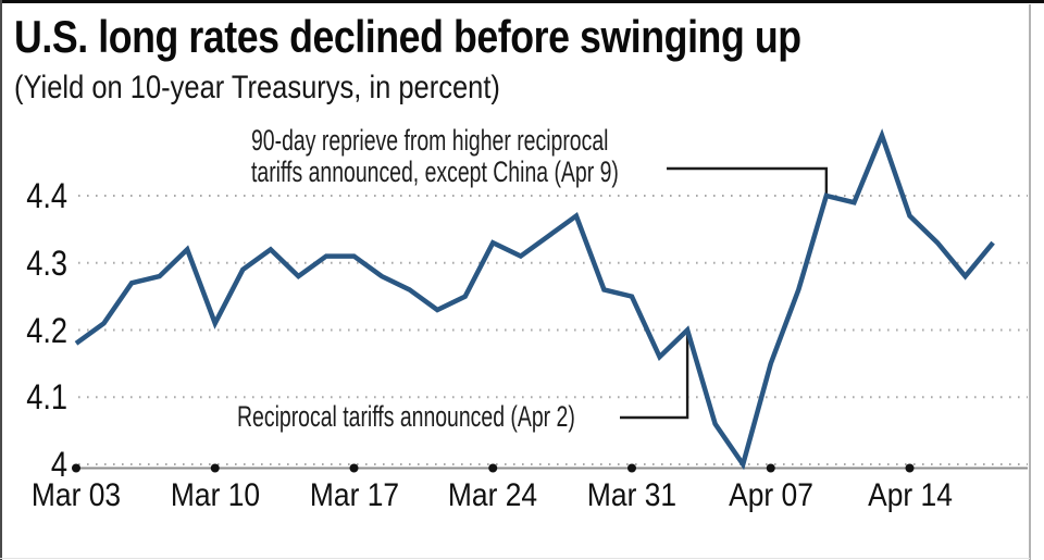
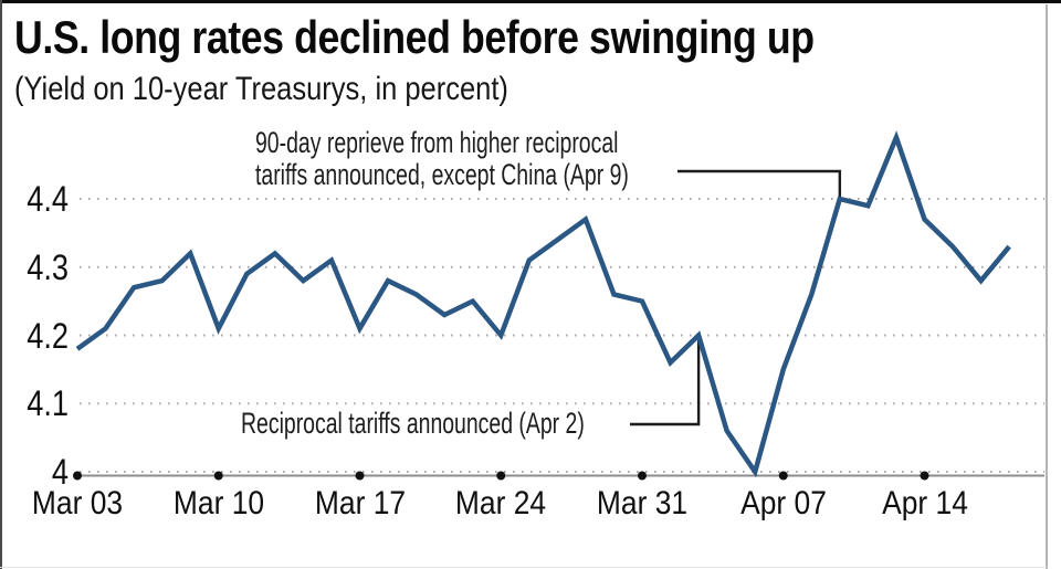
Mar 17: 4.31 -> 4.21
Mar 24: 4.33 -> 4.20
